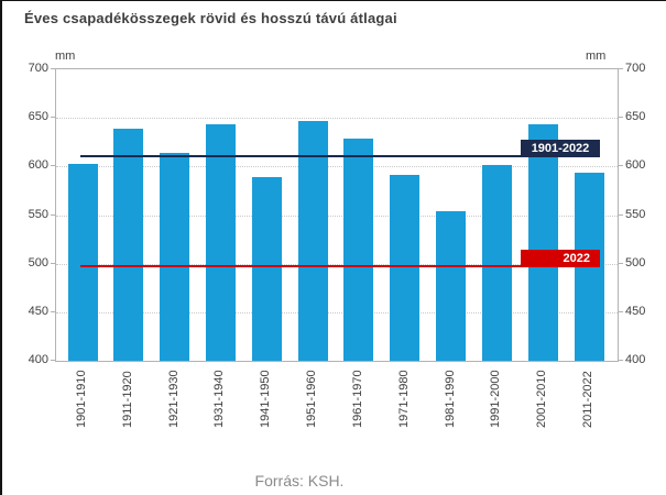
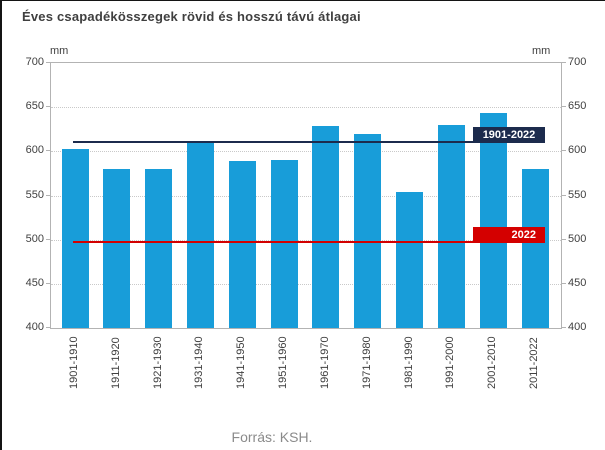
1911-1920: 640 -> 580
1921-1930: 610 -> 580
1931-1940: 640 -> 610
1951-1960: 650 -> 590
1971-1980: 590 -> 620
1991-2000: 600 -> 630
2011-2022: 590 -> 580
